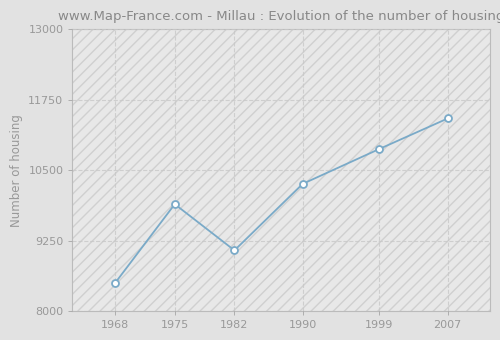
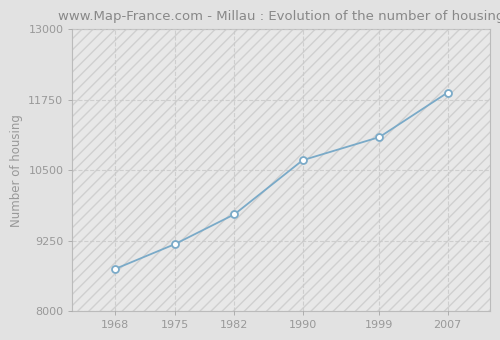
1968: 8500 -> 8750
1975: 9900 -> 9190
1982: 9080 -> 9720
1990: 10260 -> 10680
1999: 10880 -> 11090
2007: 11420 -> 11880
